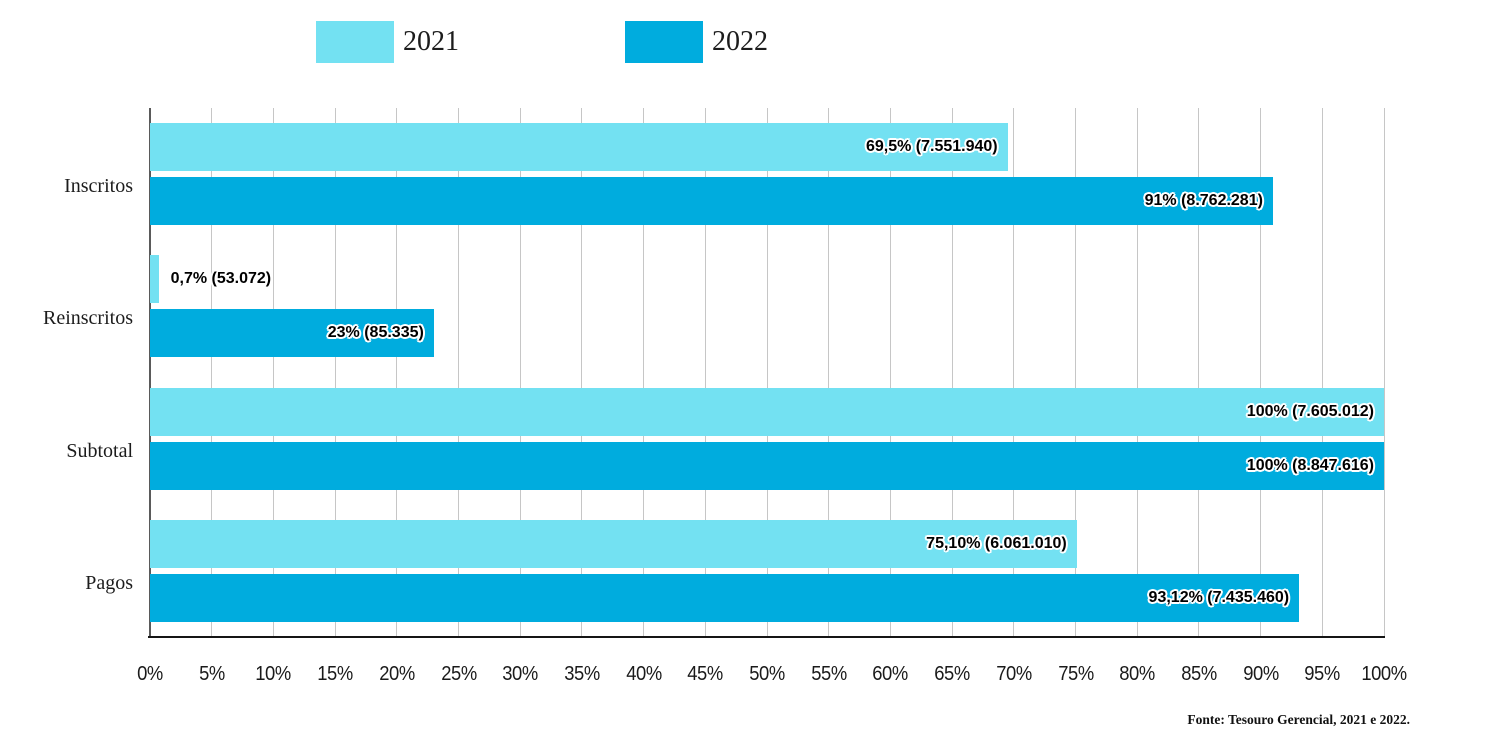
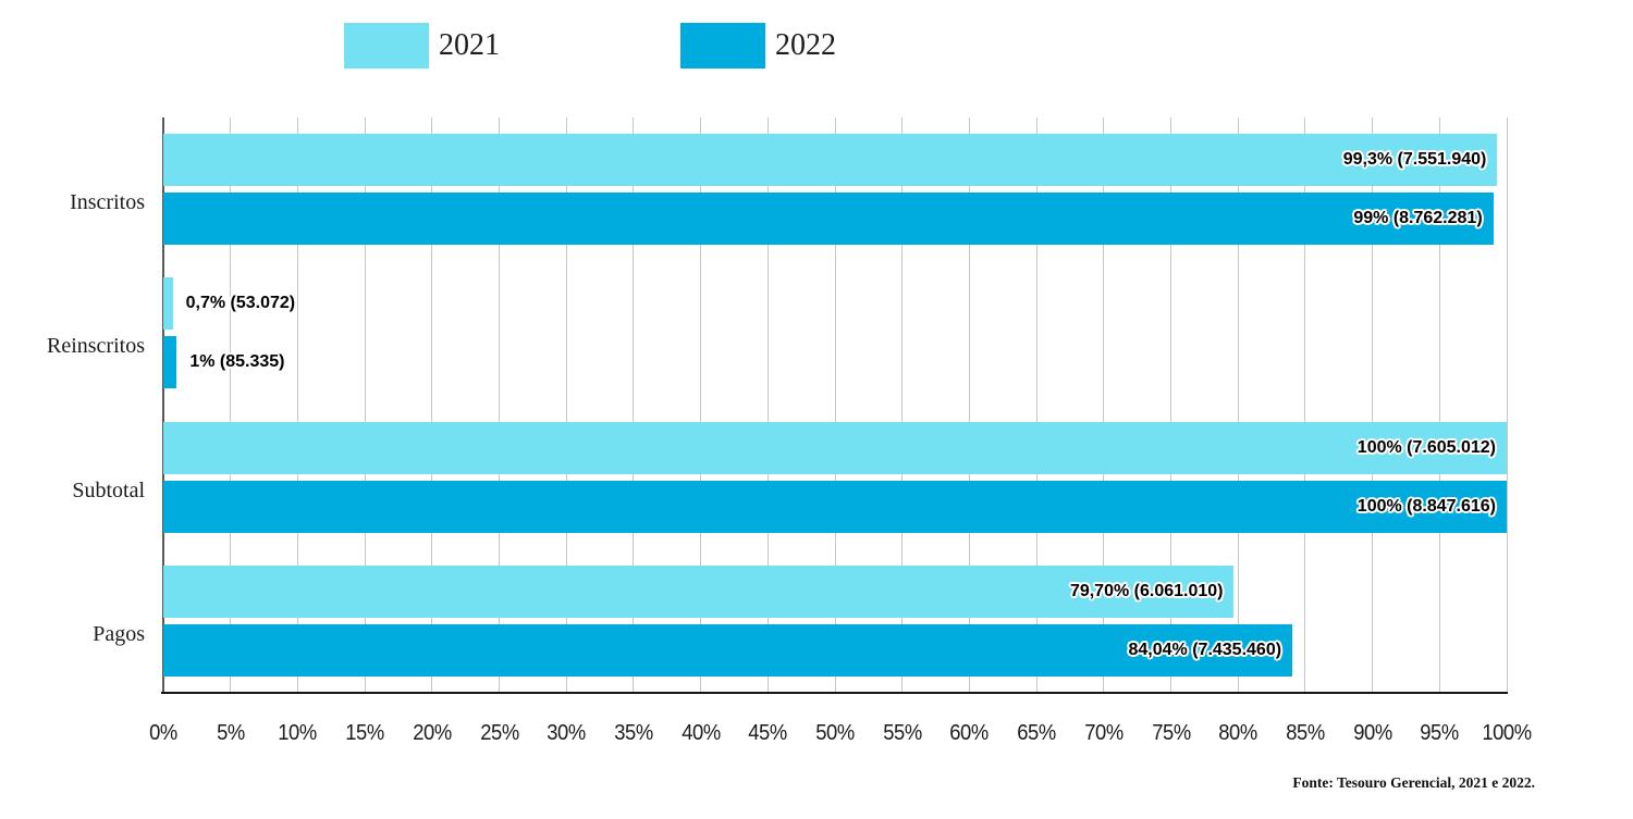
2021/Inscritos: 69,5% -> 99,3%
2022/Inscritos: 91% -> 99%
2022/Reinscritos: 23% -> 1%
2021/Pagos: 75,10% -> 79,70%
2022/Pagos: 93,12% -> 84,04%
